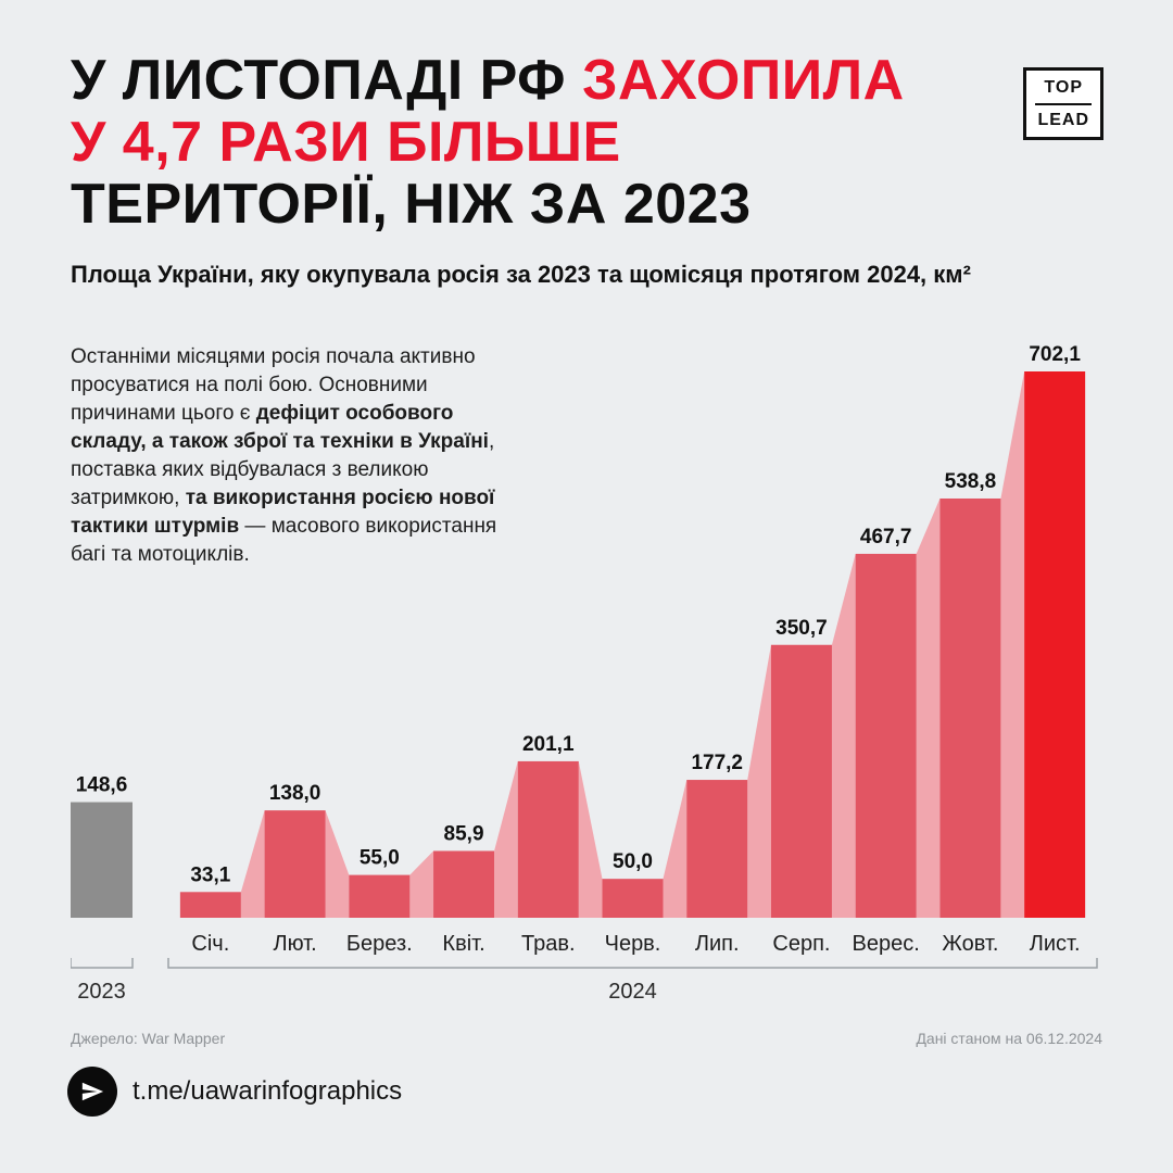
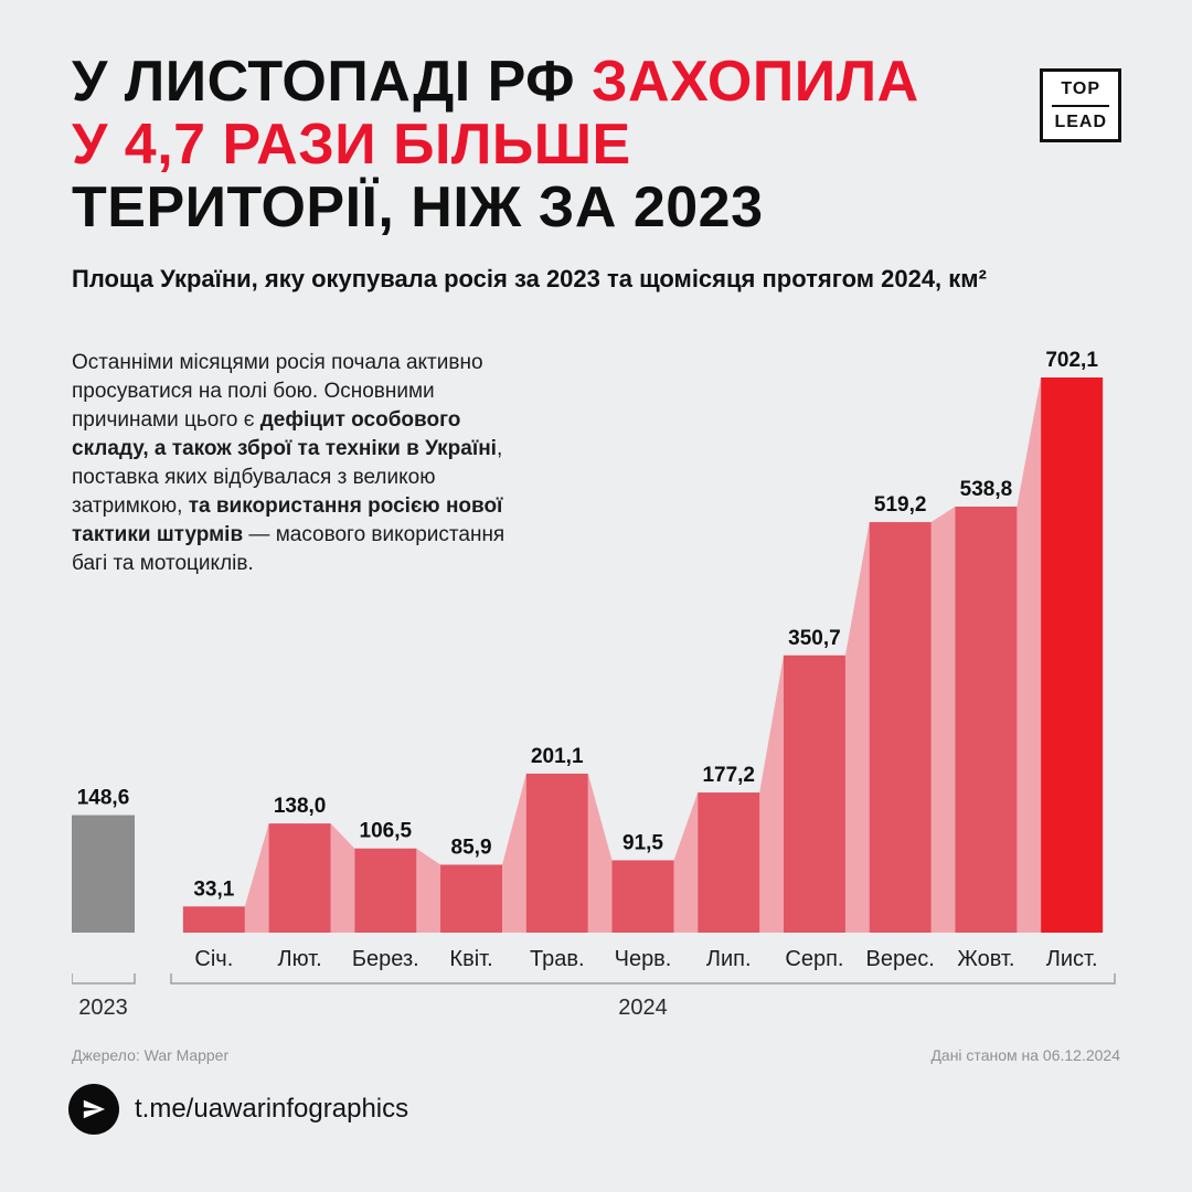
Берез.: 55,0 -> 106,5
Черв.: 50,0 -> 91,5
Верес.: 467,7 -> 519,2
